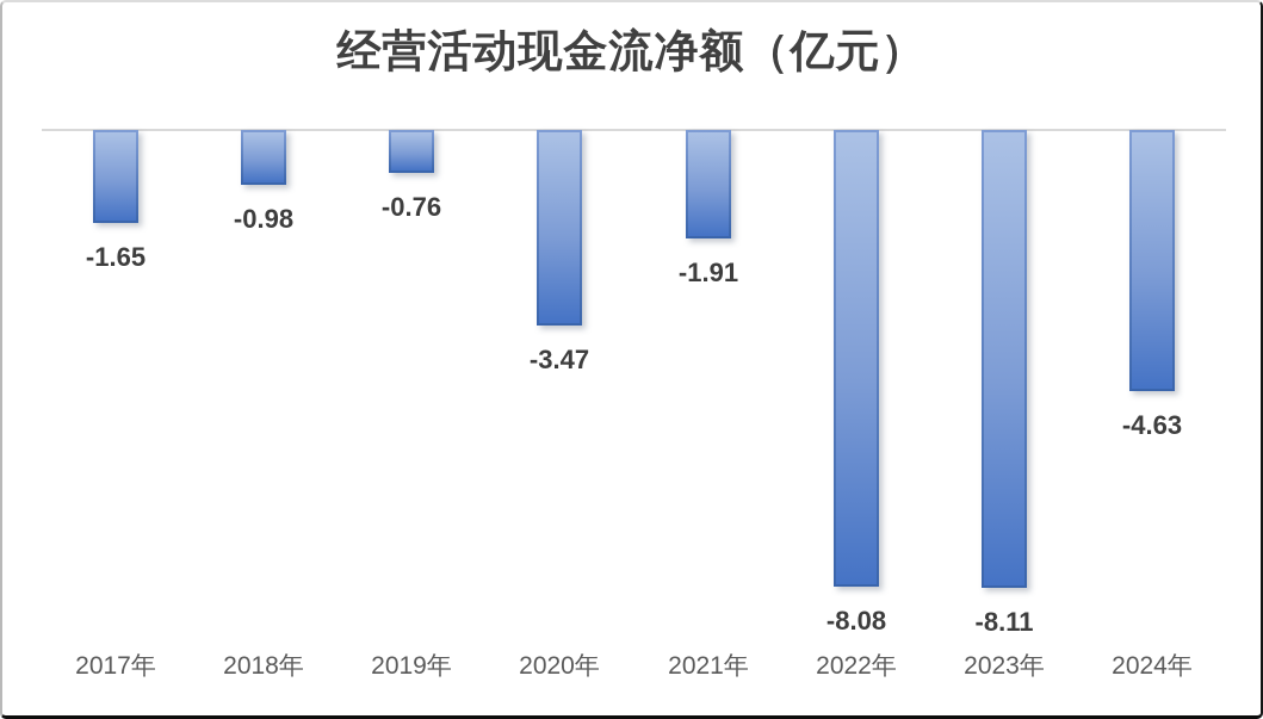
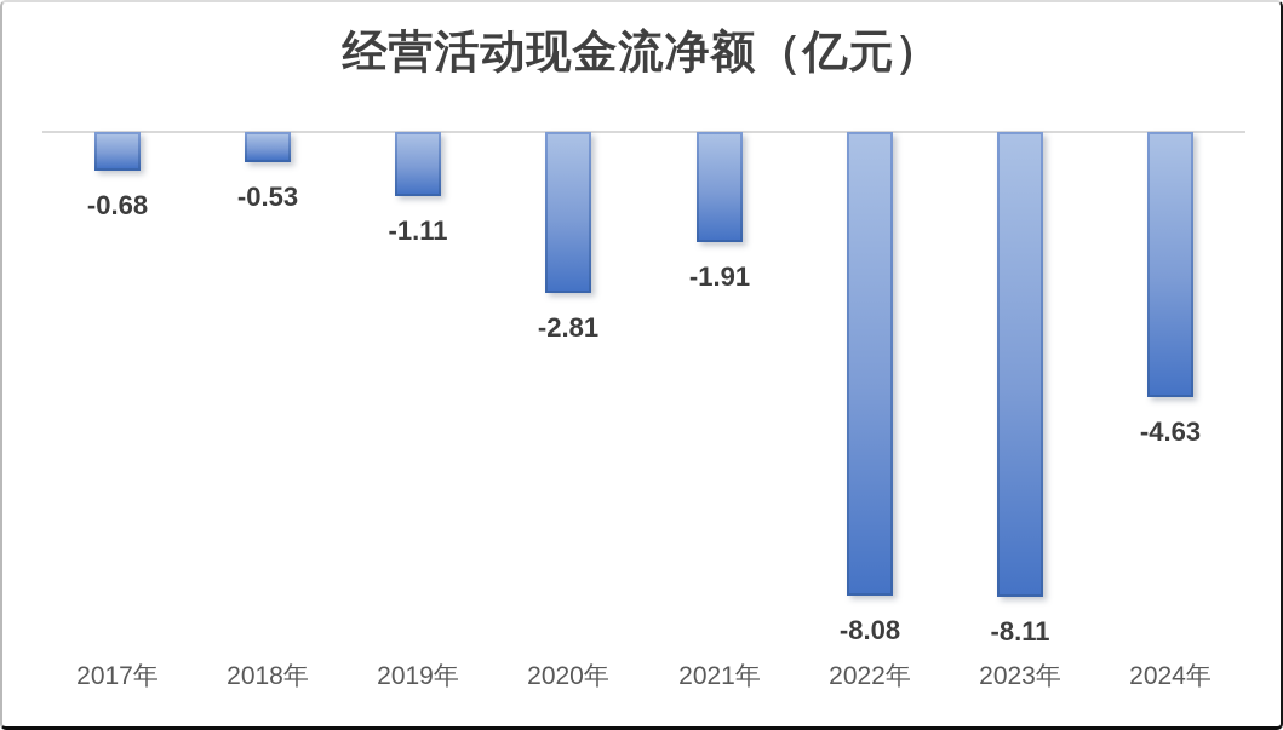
2017年: -1.65 -> -0.68
2018年: -0.98 -> -0.53
2019年: -0.76 -> -1.11
2020年: -3.47 -> -2.81
